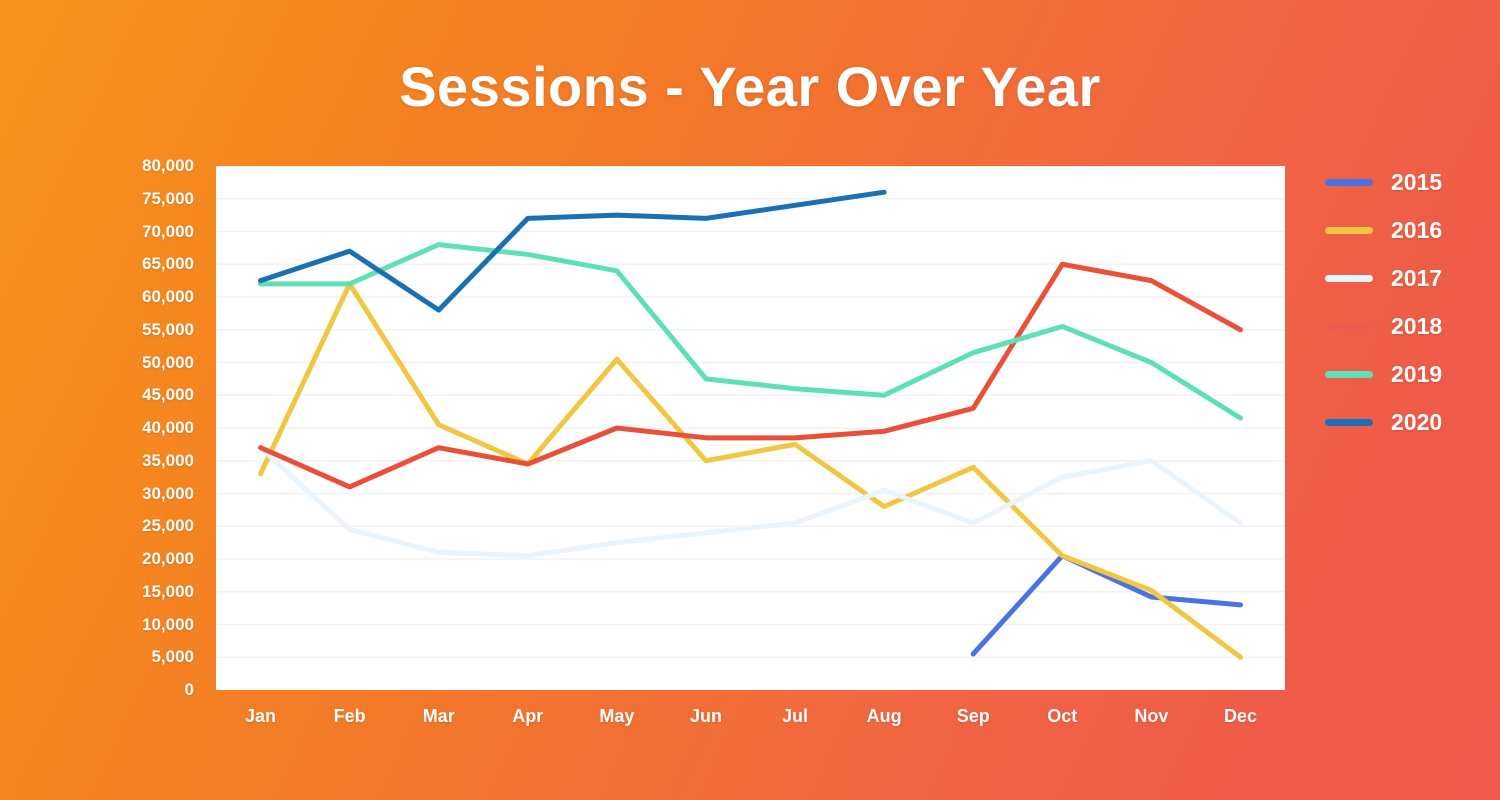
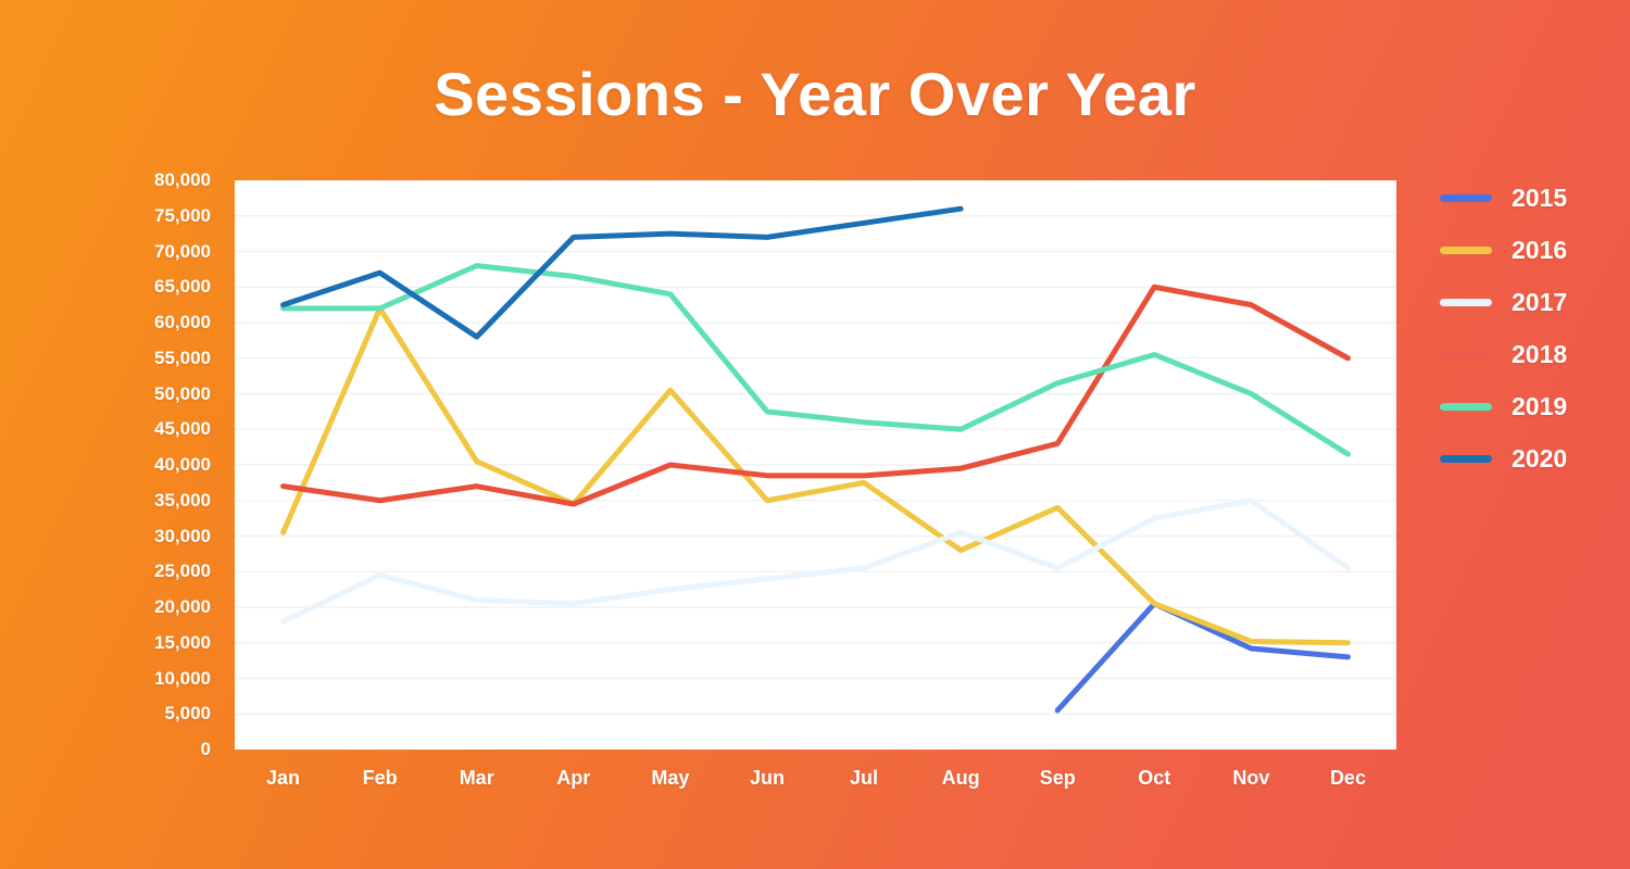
2016/Jan: 33000 -> 30000
2017/Jan: 37000 -> 18000
2018/Feb: 31000 -> 35000
2016/Dec: 5000 -> 15000
